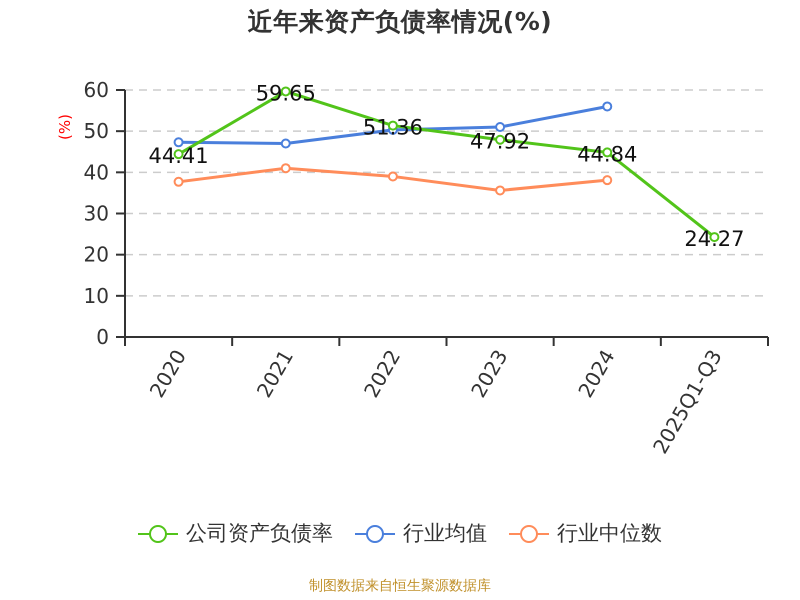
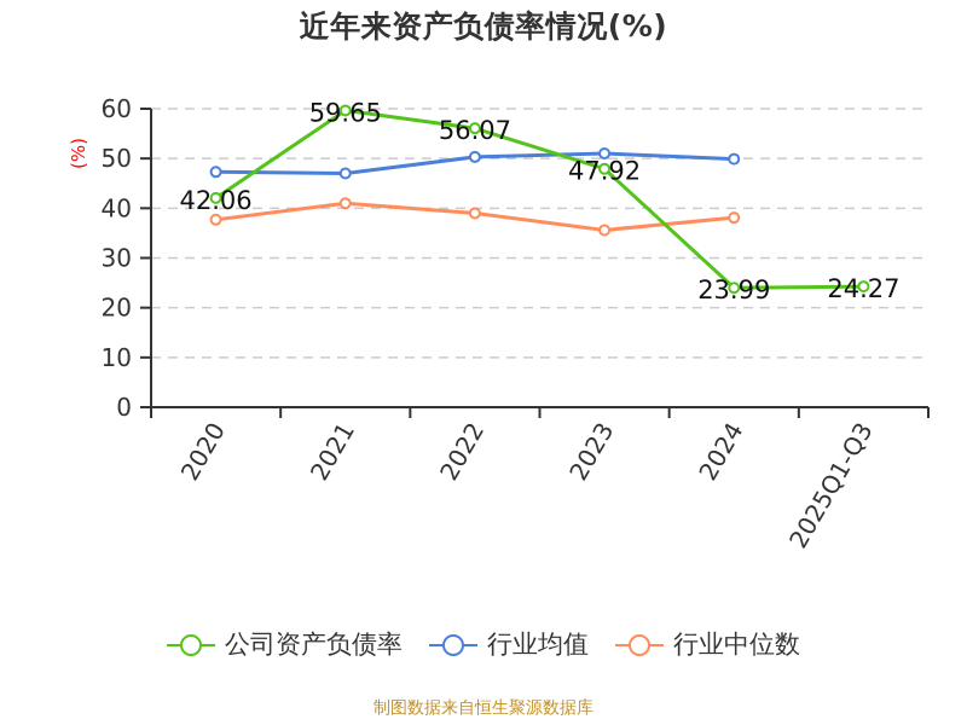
公司资产负债率/2020: 44.41 -> 42.06
公司资产负债率/2022: 51.36 -> 56.07
公司资产负债率/2024: 44.84 -> 23.99
行业均值/2024: 56 -> 50
